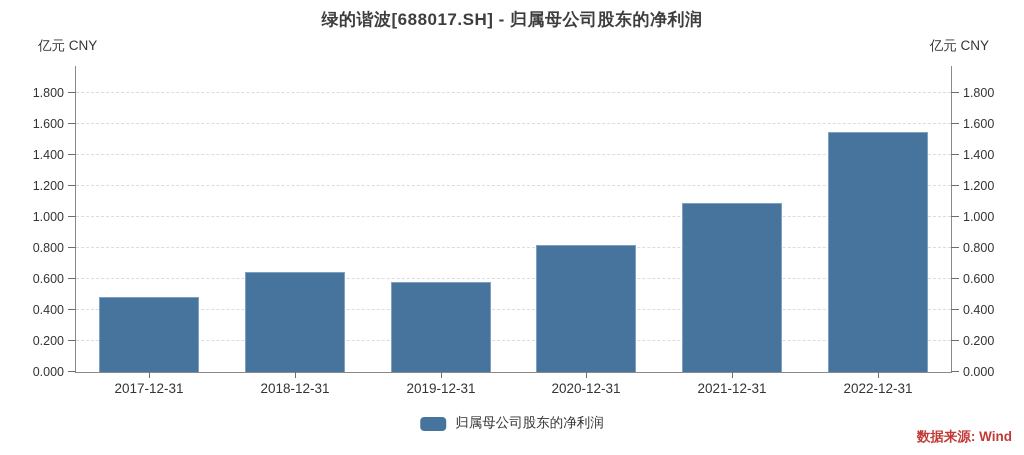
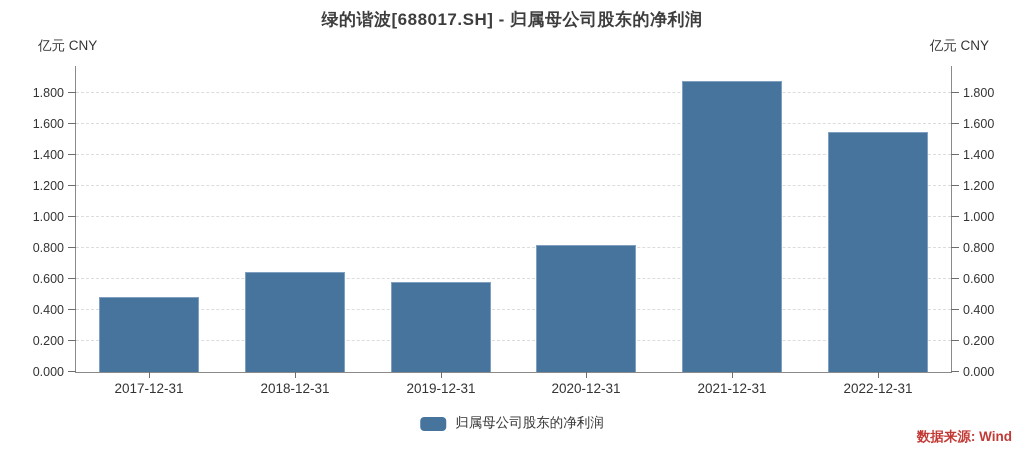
2021-12-31: 1.09 -> 1.88
